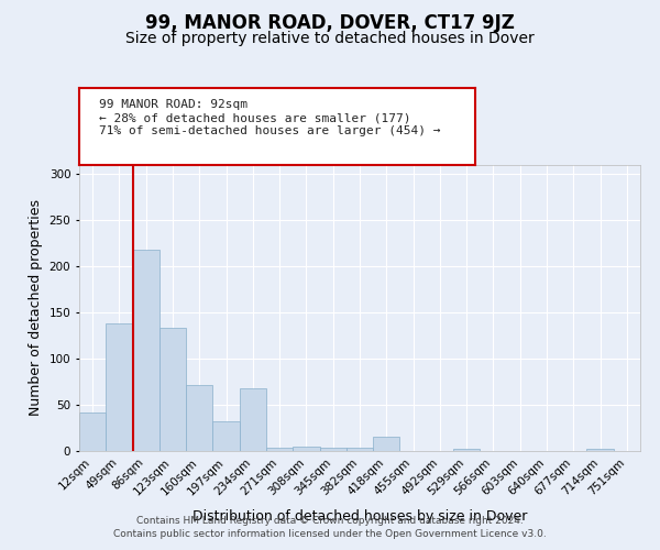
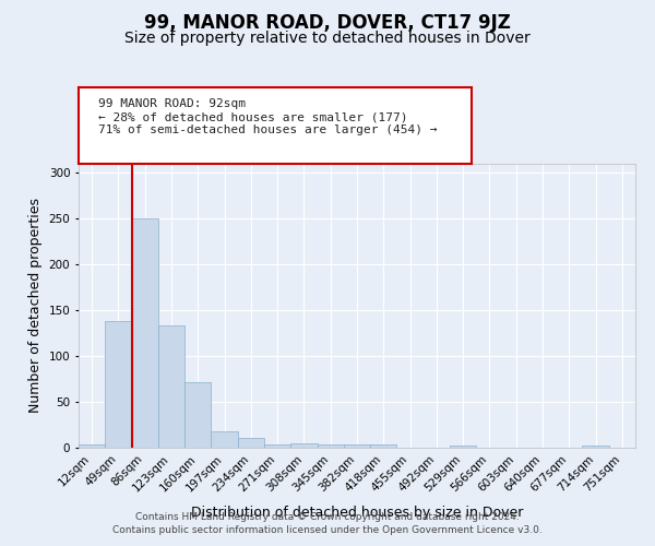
12sqm: 42 -> 3
86sqm: 218 -> 250
197sqm: 32 -> 18
234sqm: 68 -> 11
418sqm: 16 -> 3
